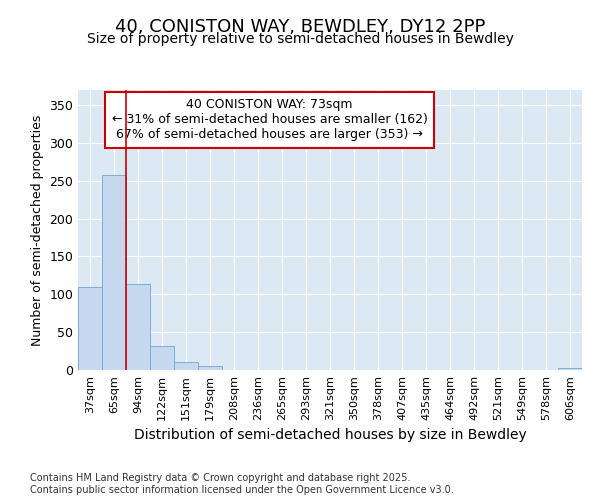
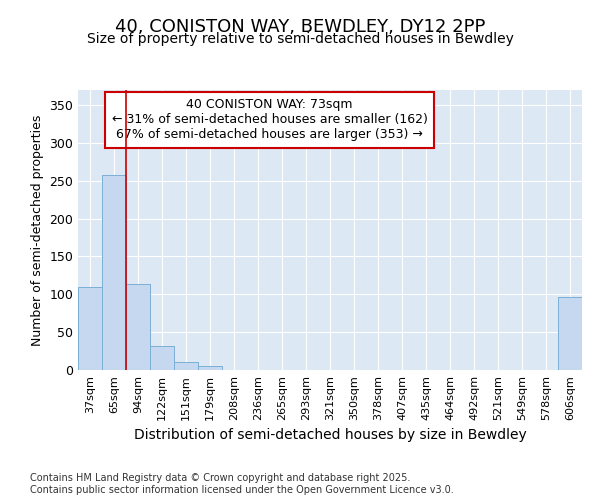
606sqm: 2 -> 96
